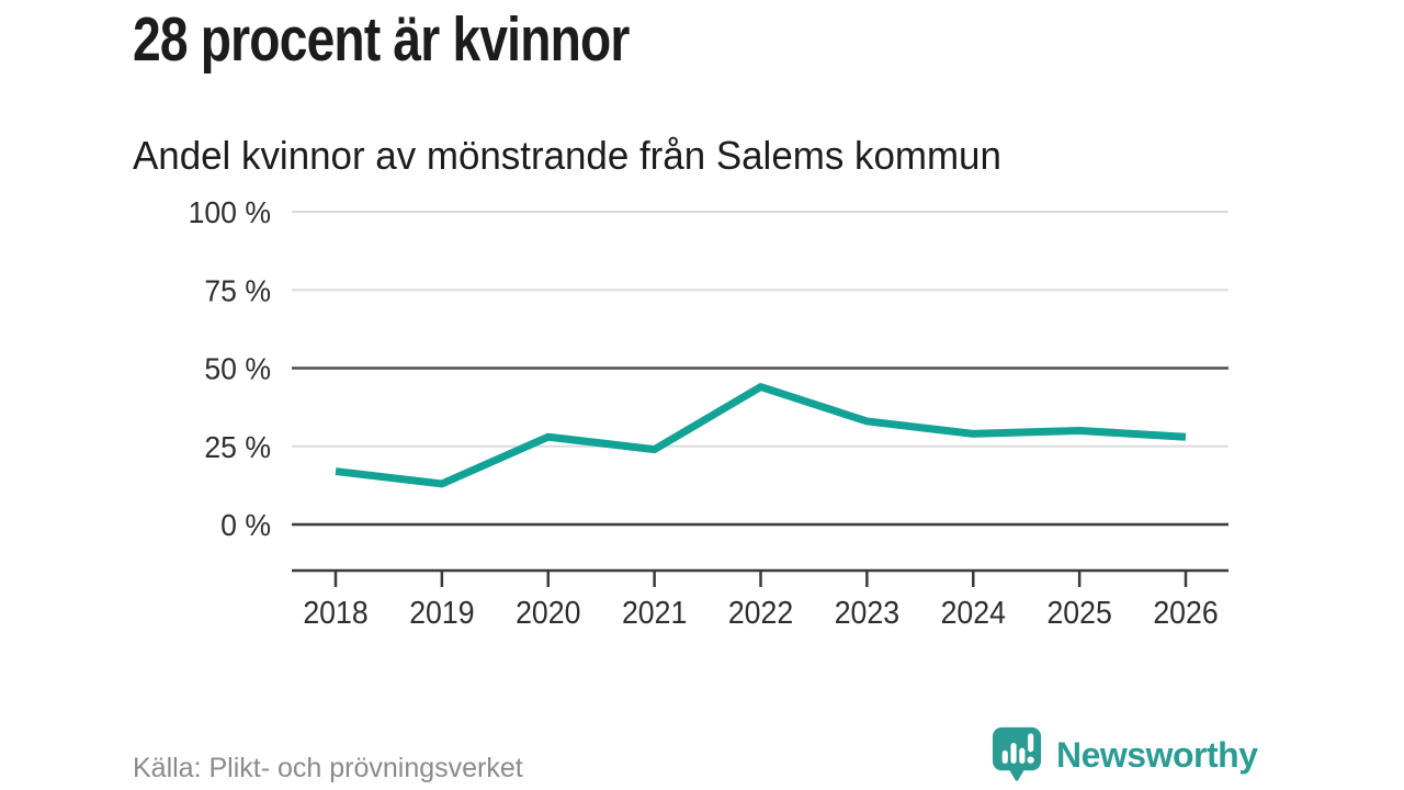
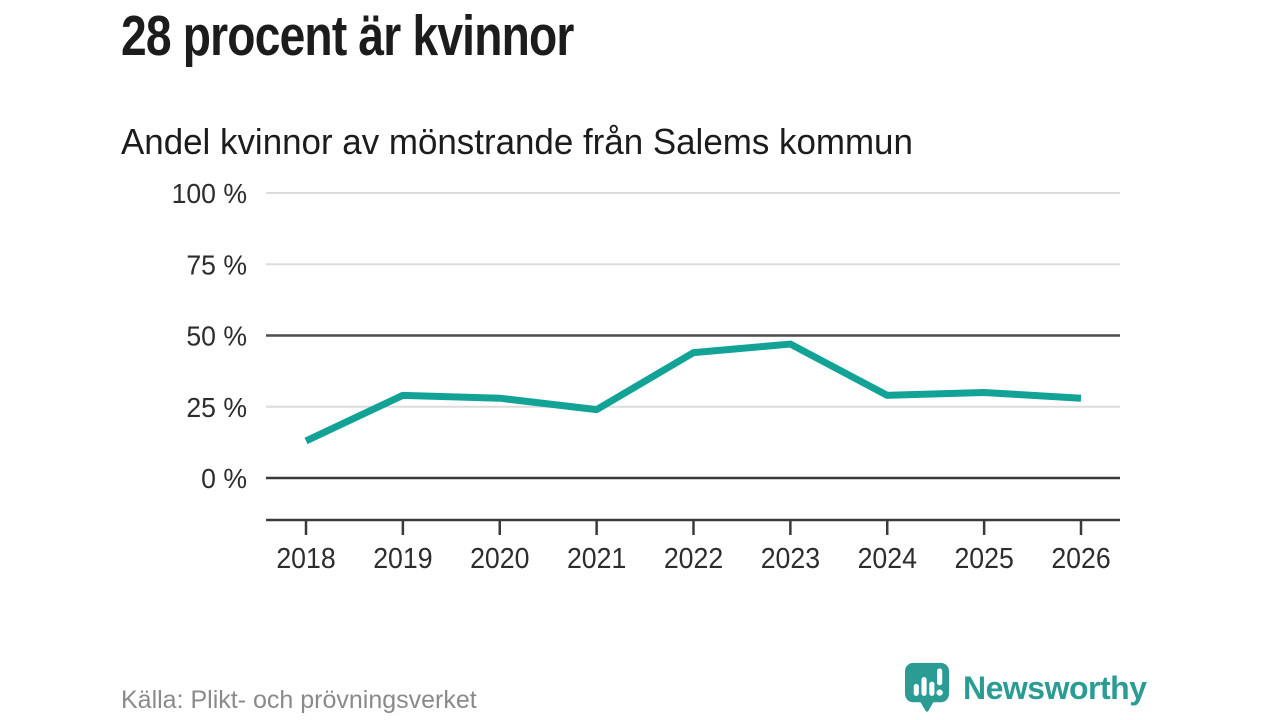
2018: 17% -> 13%
2019: 13% -> 29%
2023: 33% -> 47%
